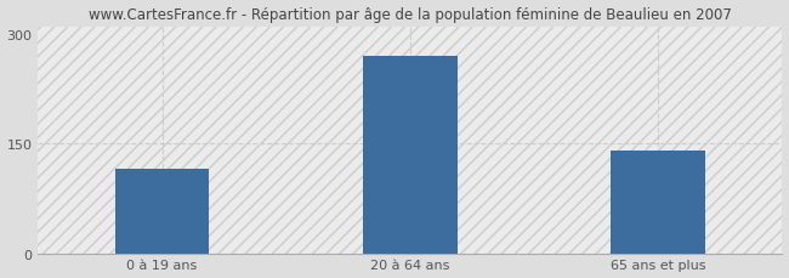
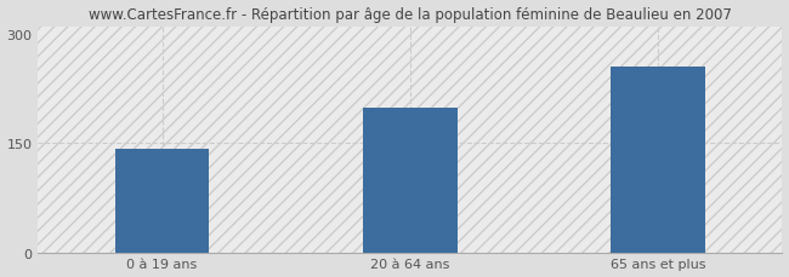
0 à 19 ans: 115 -> 142
20 à 64 ans: 270 -> 198
65 ans et plus: 140 -> 254
